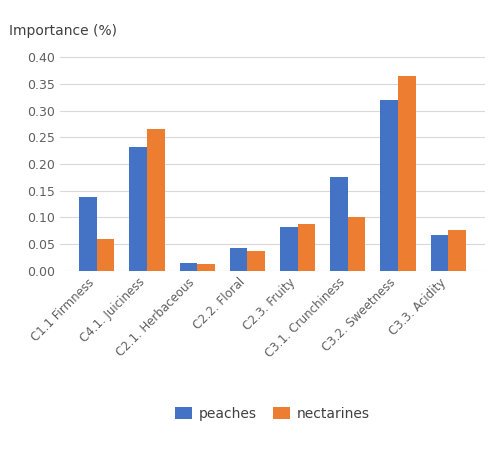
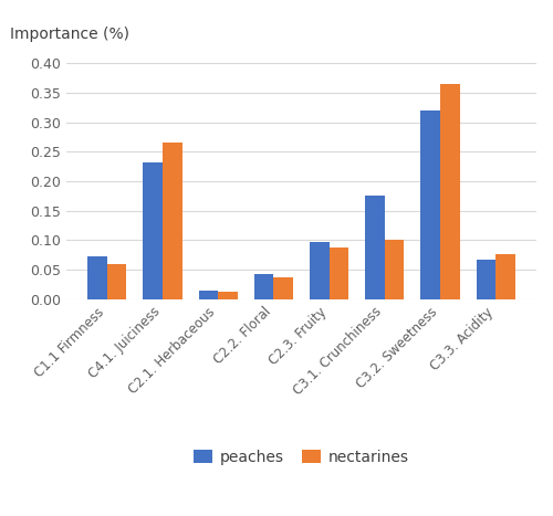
peaches/C1.1 Firmness: 0.138 -> 0.073
peaches/C2.3. Fruity: 0.082 -> 0.098
